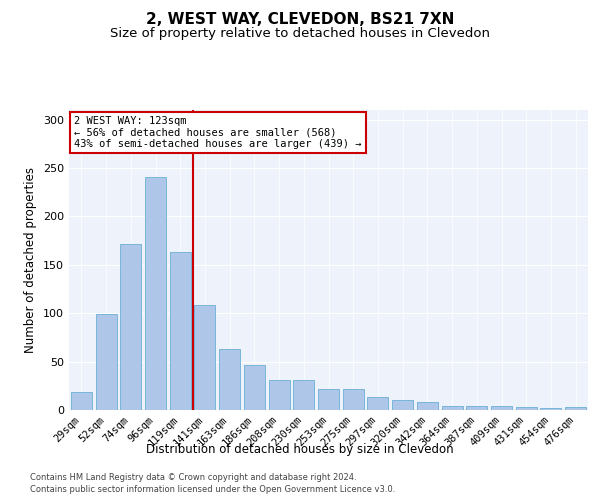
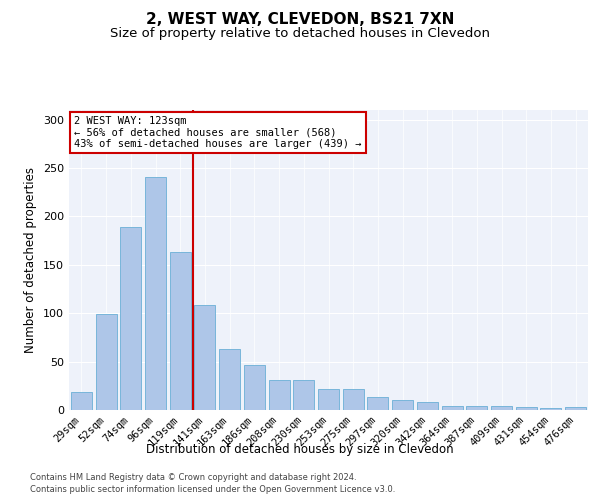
74sqm: 172 -> 189
